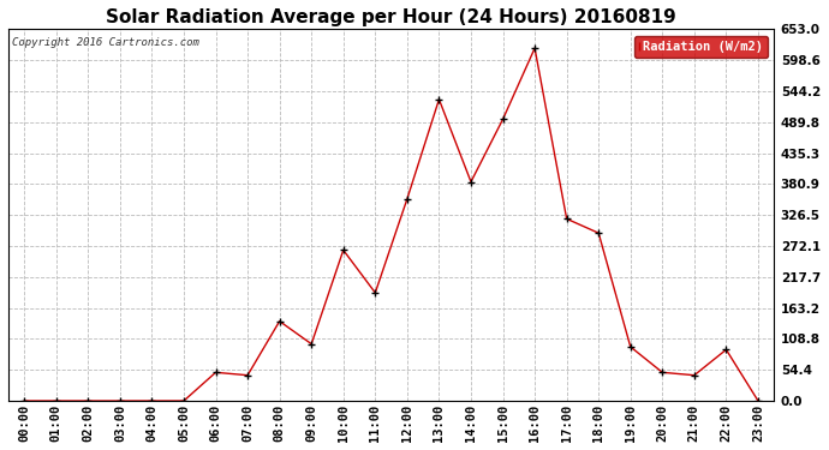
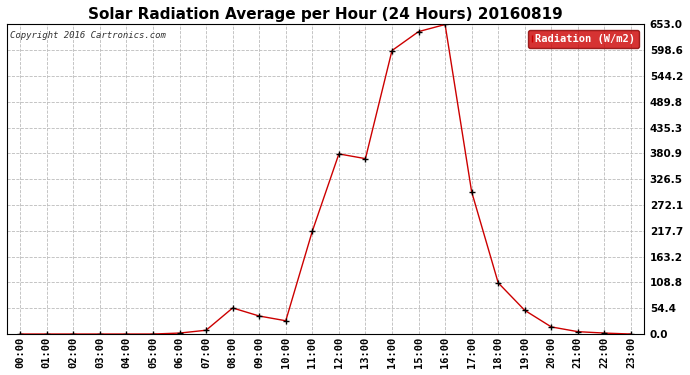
06:00: 50 -> 2
07:00: 45 -> 8
08:00: 140 -> 55
09:00: 100 -> 38
10:00: 265 -> 28
11:00: 190 -> 217
12:00: 355 -> 380
13:00: 530 -> 370
14:00: 385 -> 598
15:00: 495 -> 638
16:00: 620 -> 653
17:00: 320 -> 300
18:00: 295 -> 108
19:00: 95 -> 50
20:00: 50 -> 15
21:00: 45 -> 5
22:00: 90 -> 2
